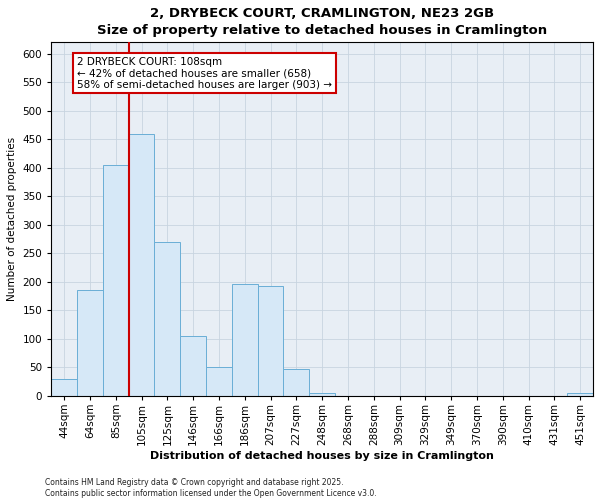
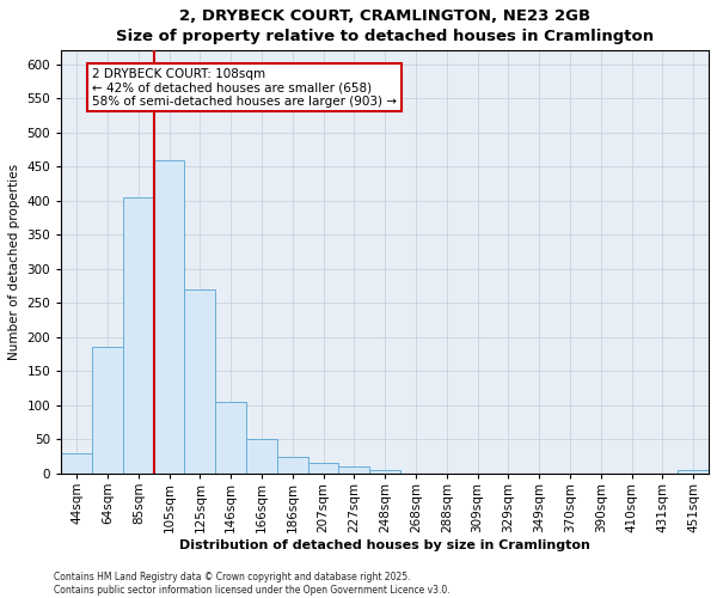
186sqm: 196 -> 25
207sqm: 192 -> 15
227sqm: 48 -> 10
